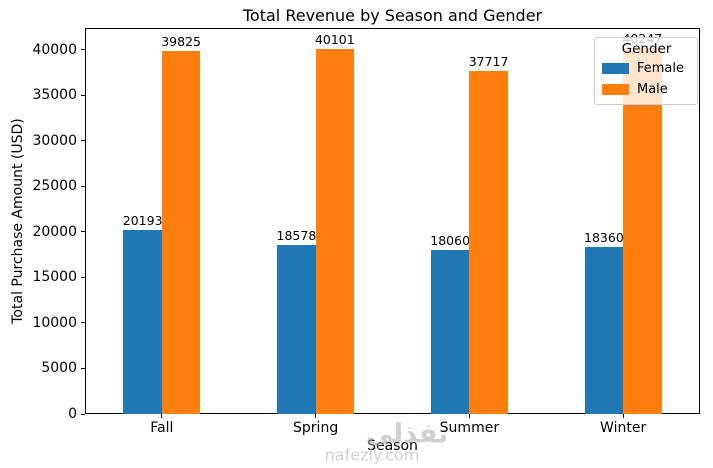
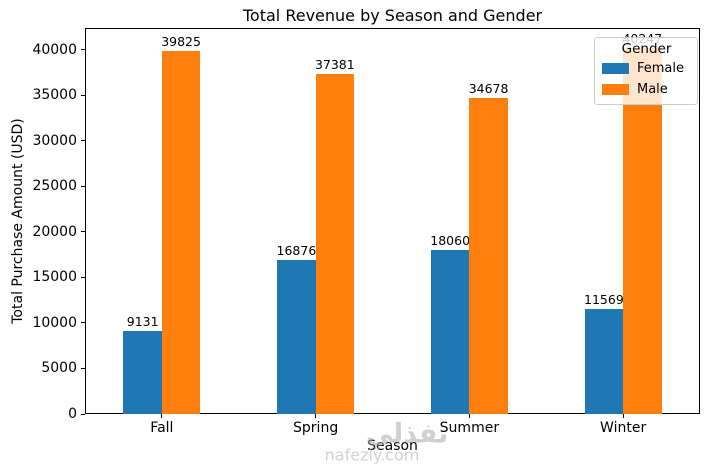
Female/Fall: 20193 -> 9131
Female/Spring: 18578 -> 16876
Male/Spring: 40101 -> 37381
Male/Summer: 37717 -> 34678
Female/Winter: 18360 -> 11569
